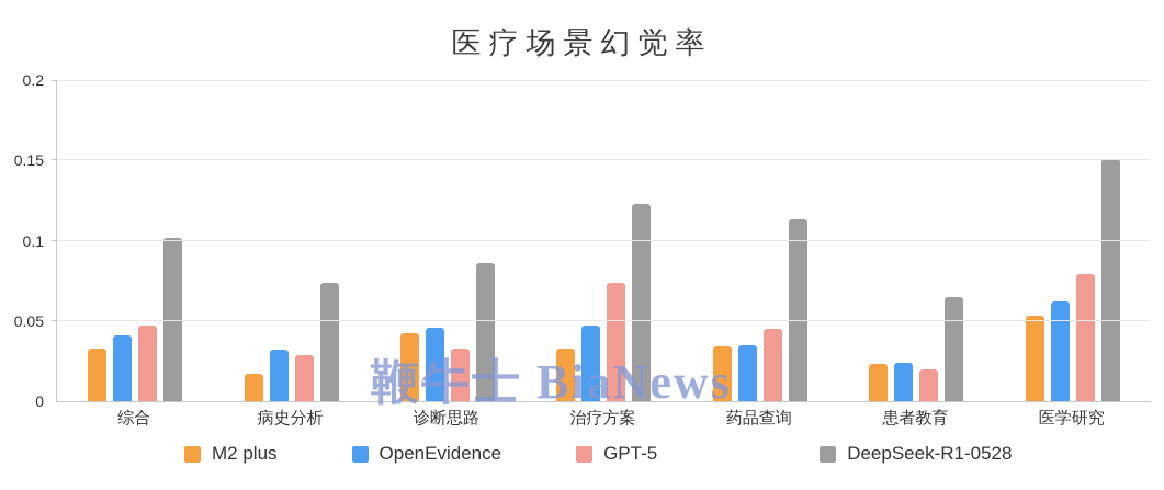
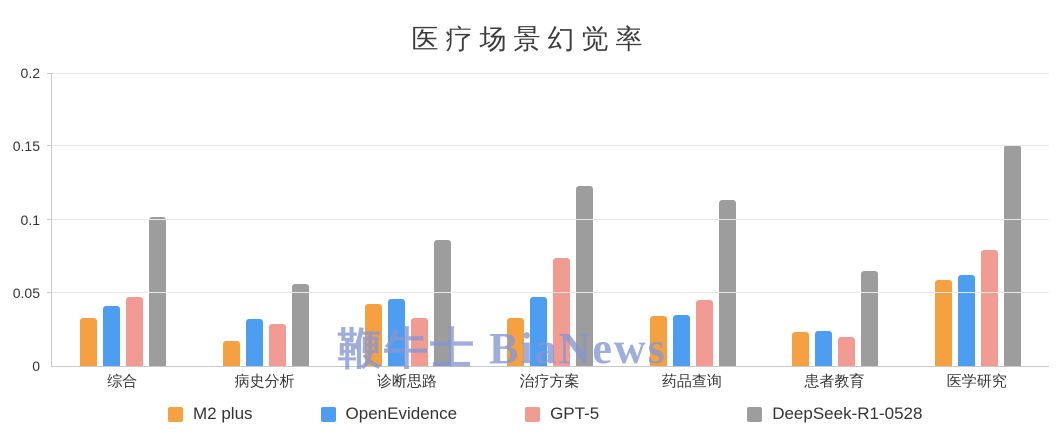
DeepSeek-R1-0528/病史分析: 0.074 -> 0.056
M2 plus/医学研究: 0.053 -> 0.059
